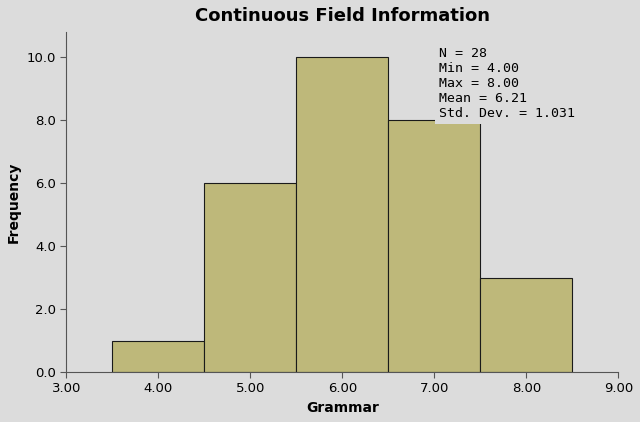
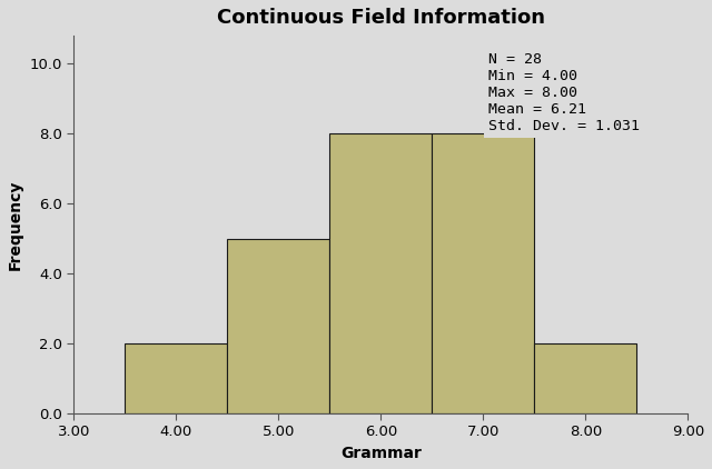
4.00: 1 -> 2
5.00: 6 -> 5
6.00: 10 -> 8
8.00: 3 -> 2
